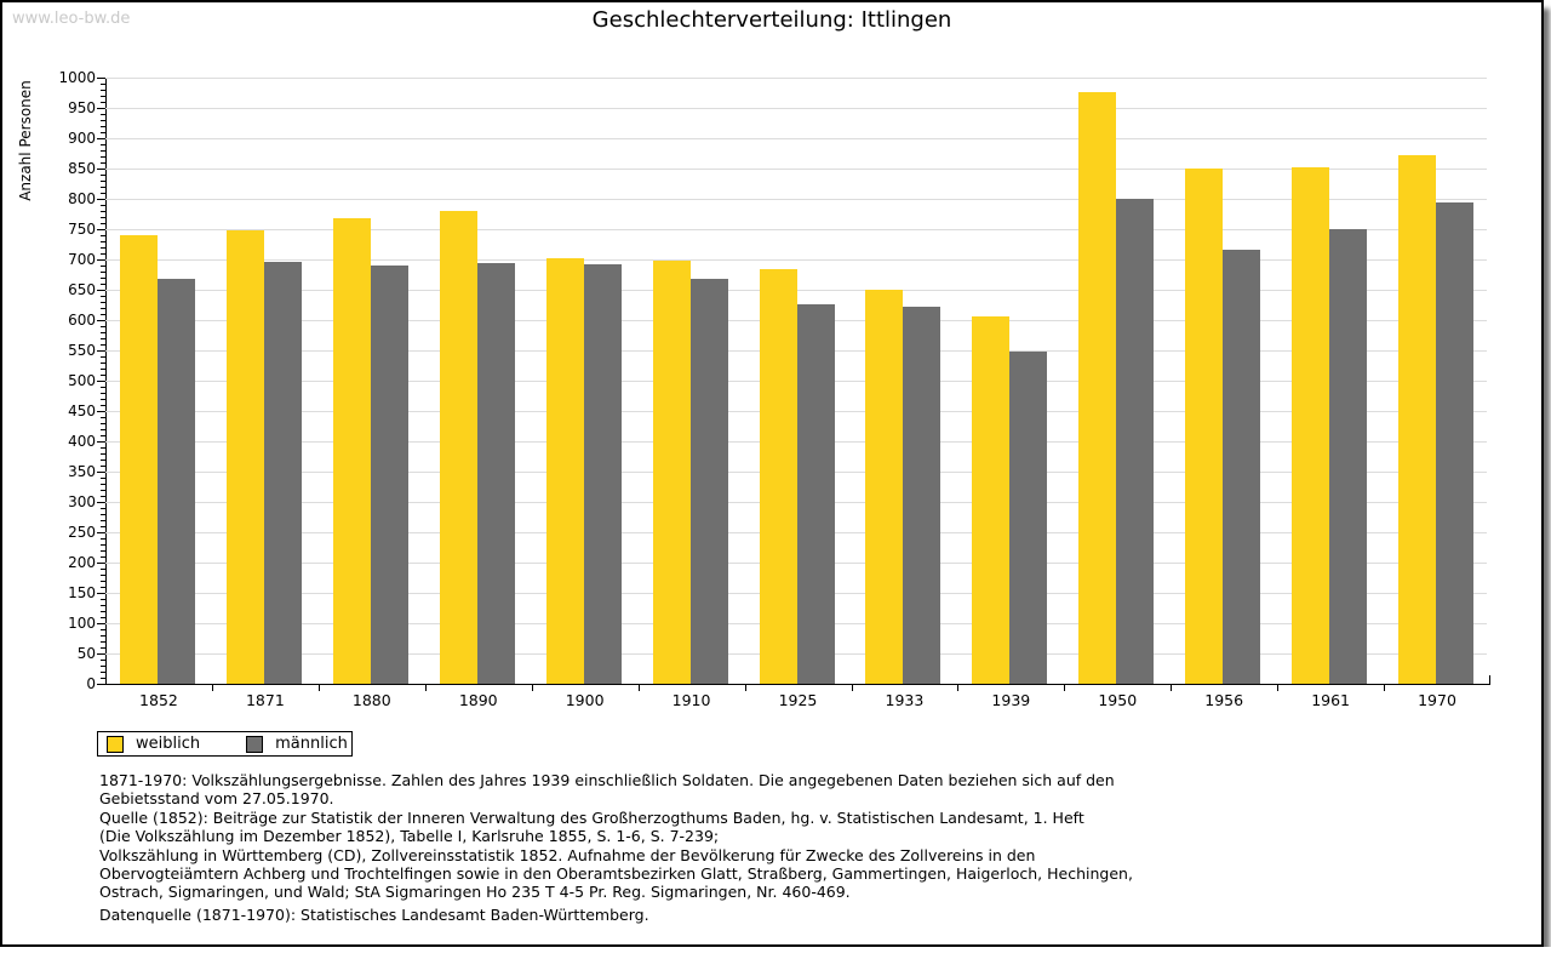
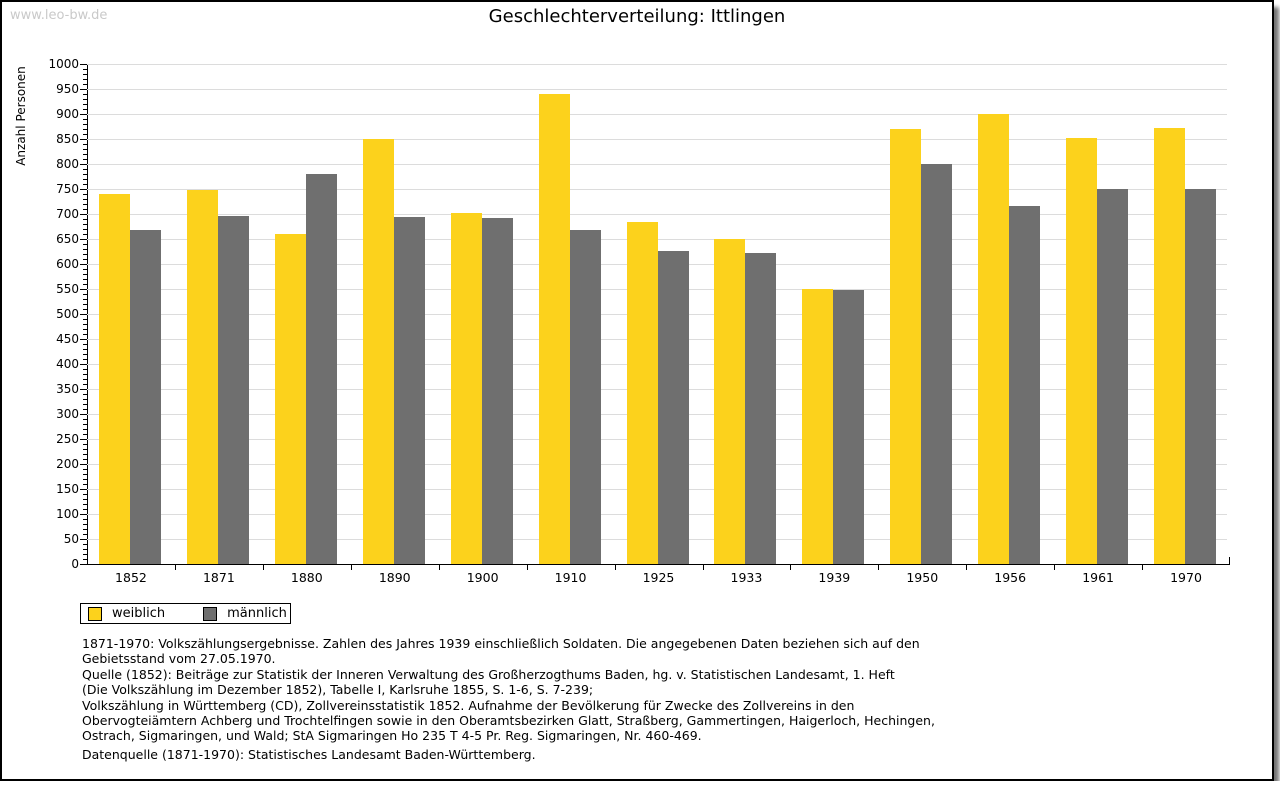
weiblich/1880: 770 -> 660
männlich/1880: 690 -> 780
weiblich/1890: 780 -> 850
weiblich/1910: 700 -> 940
weiblich/1939: 610 -> 550
weiblich/1950: 980 -> 870
weiblich/1956: 850 -> 900
männlich/1970: 790 -> 750
